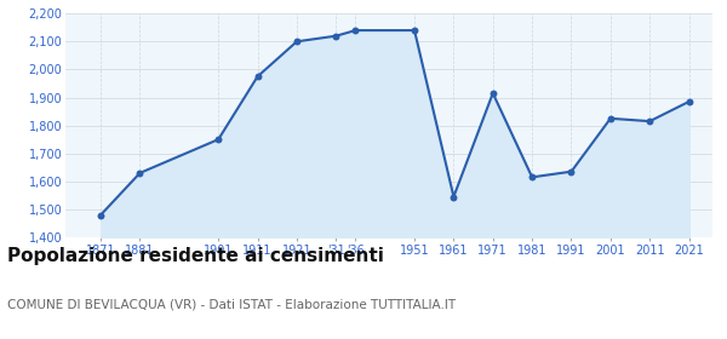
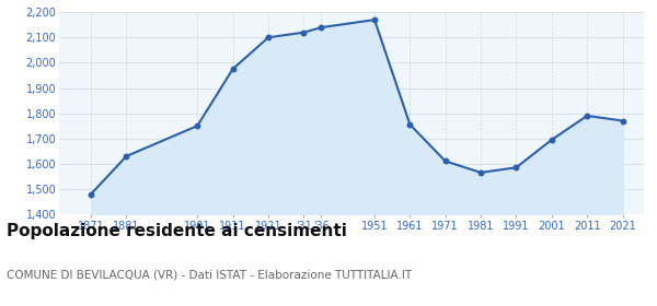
1951: 2,140 -> 2,170
1961: 1,545 -> 1,755
1971: 1,915 -> 1,610
1981: 1,615 -> 1,565
1991: 1,635 -> 1,585
2001: 1,825 -> 1,695
2011: 1,815 -> 1,790
2021: 1,885 -> 1,770
